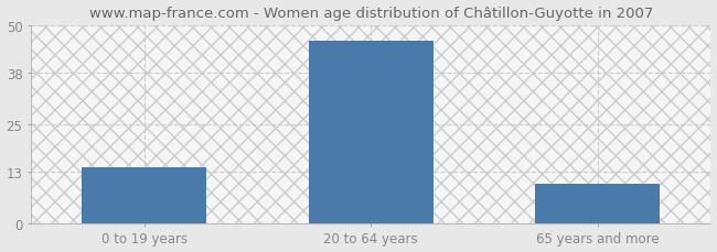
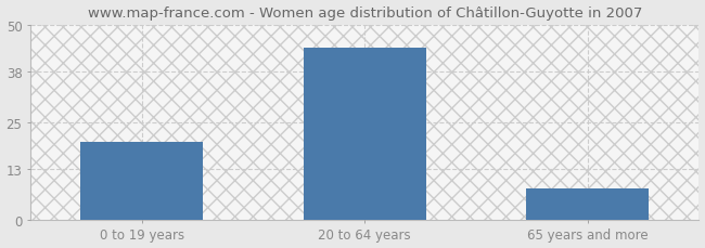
0 to 19 years: 14 -> 20
20 to 64 years: 46 -> 44
65 years and more: 10 -> 8
